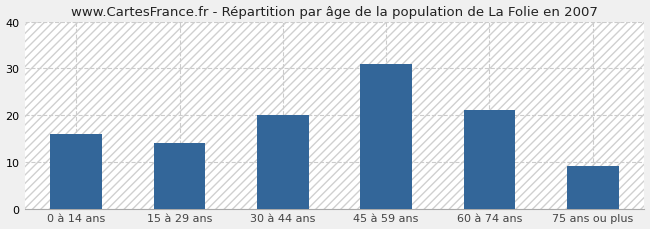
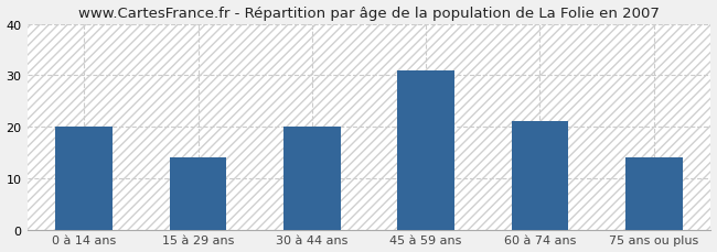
0 à 14 ans: 16 -> 20
75 ans ou plus: 9 -> 14
